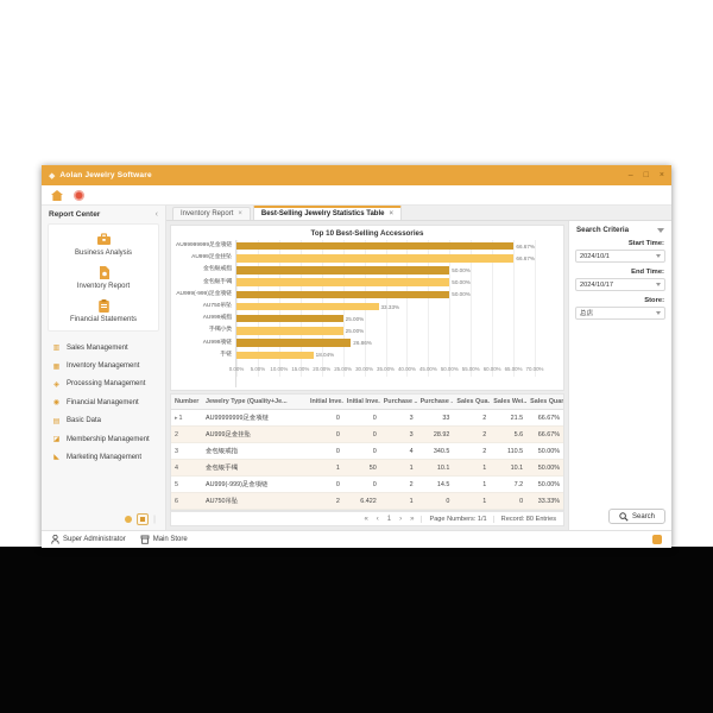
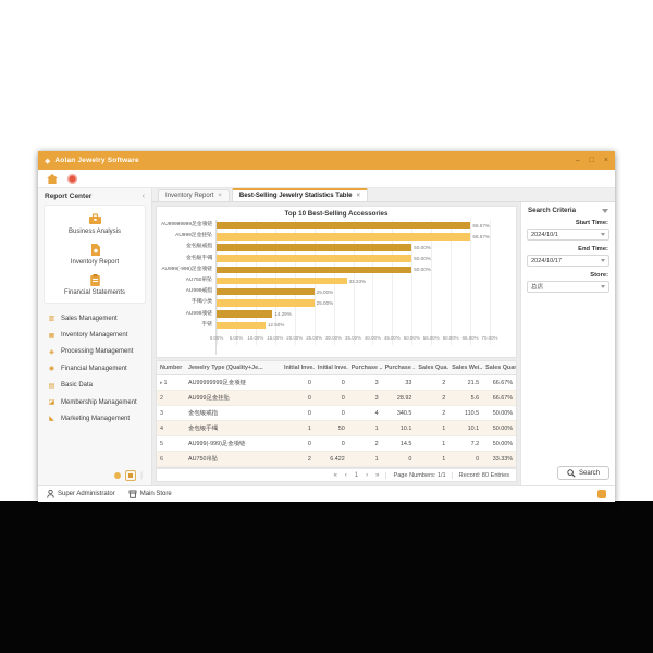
AU999项链: 26.86% -> 14.29%
手链: 18.04% -> 12.50%
